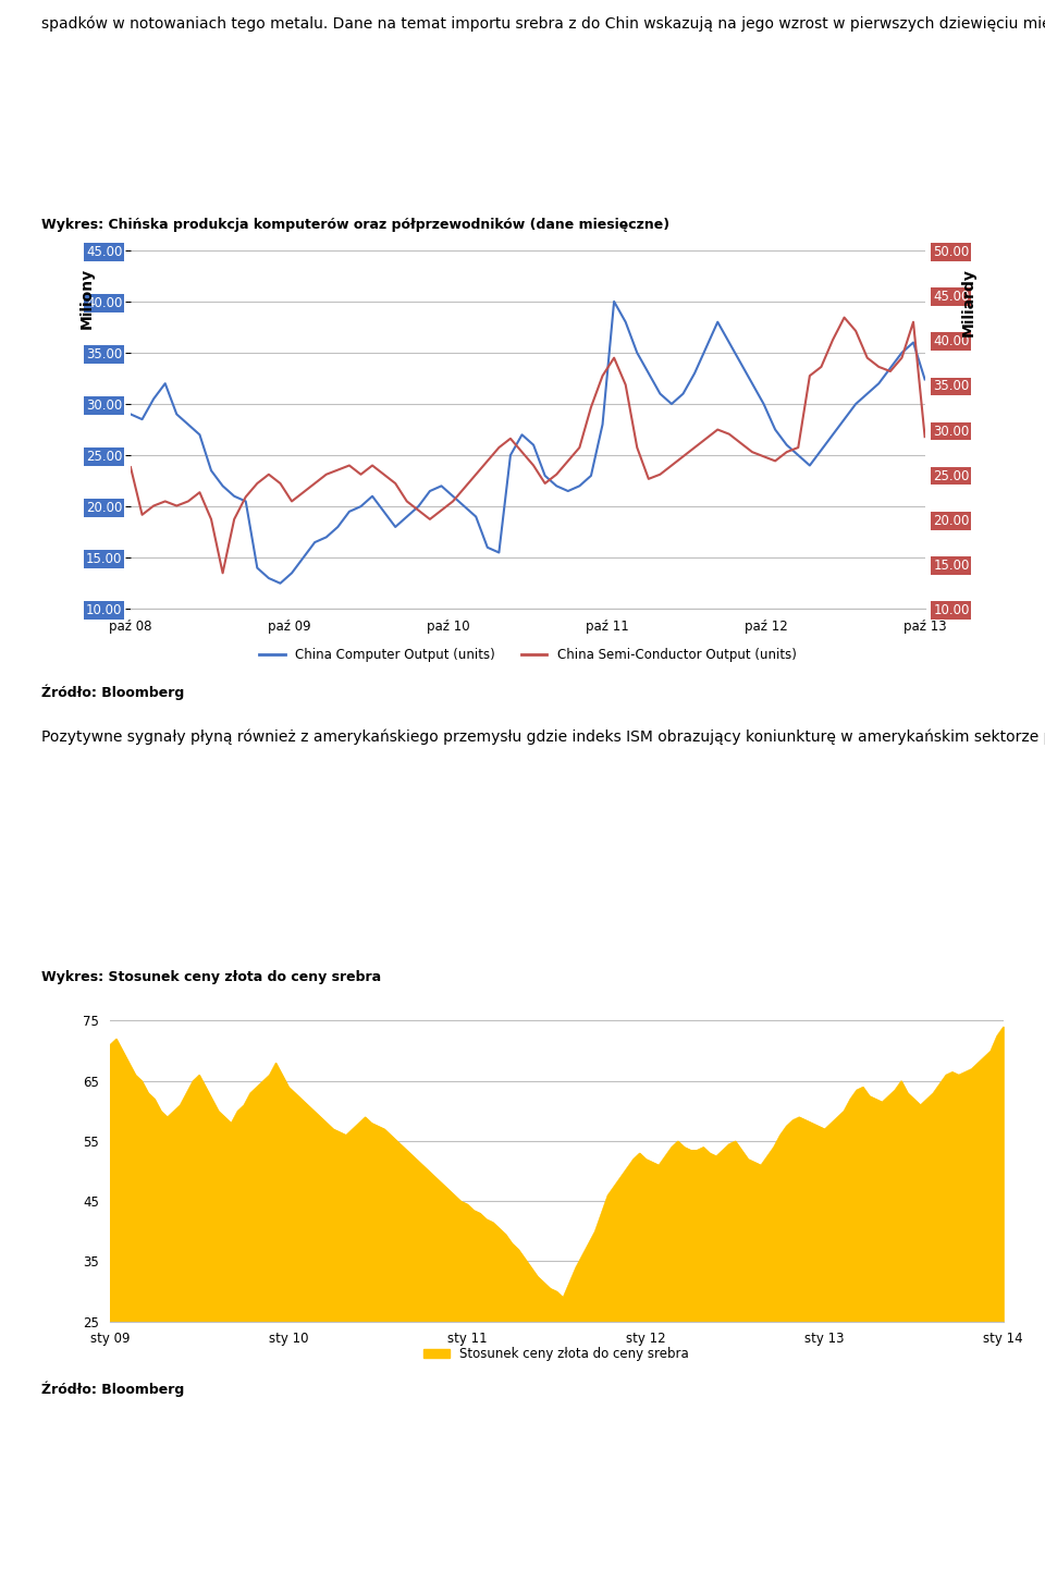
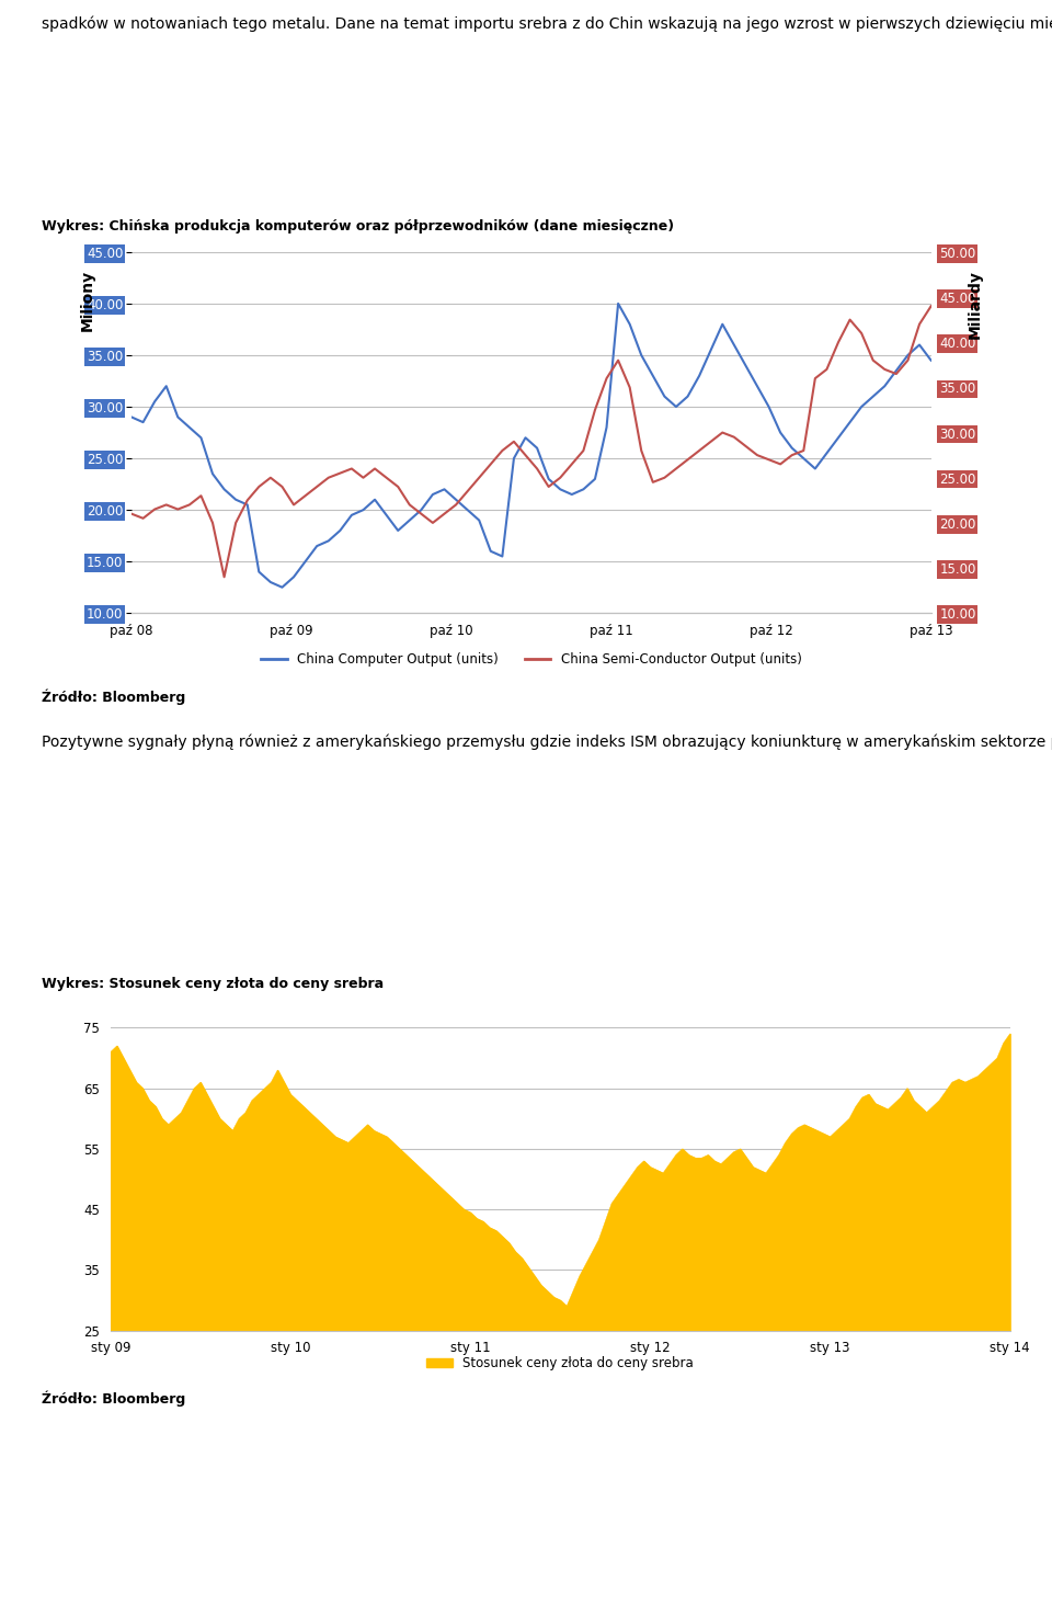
China Semi-Conductor Output (units)/paź 08: 25.8 -> 21.0
China Computer Output (units)/paź 13: 32.4 -> 34.5
China Semi-Conductor Output (units)/paź 13: 29.2 -> 44.0
